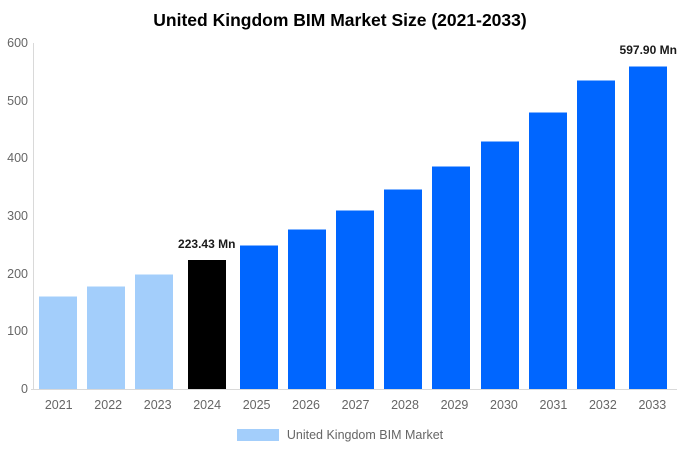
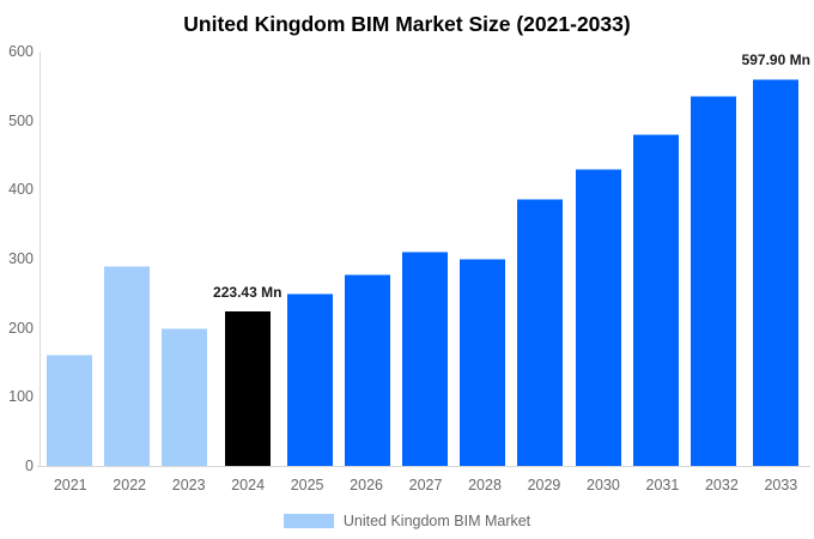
2022: 180 -> 290
2028: 350 -> 300
